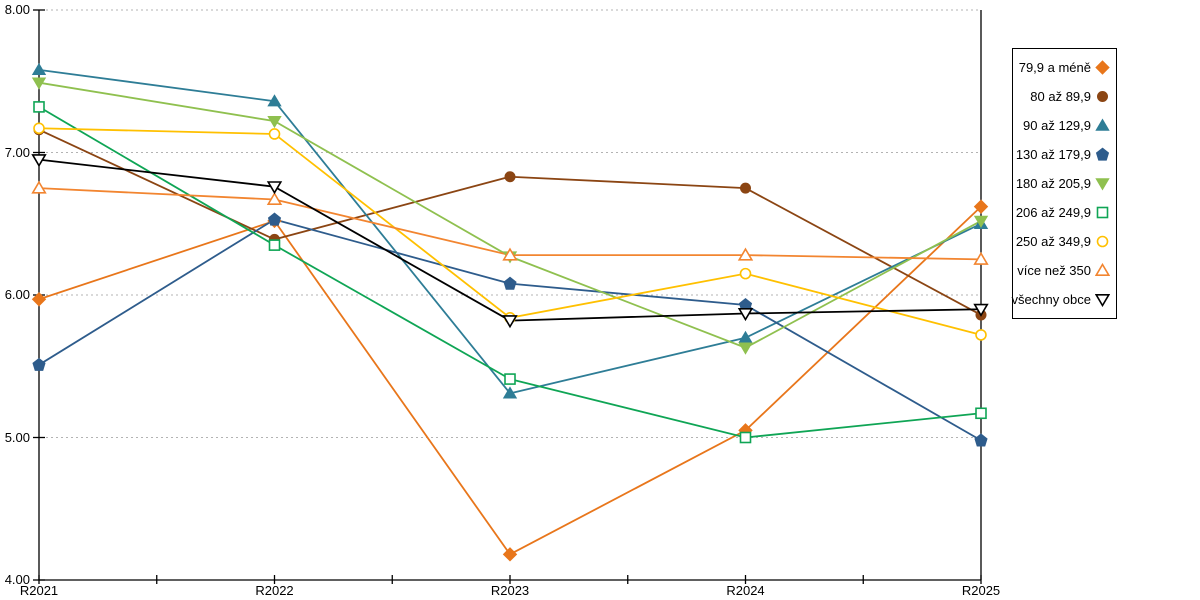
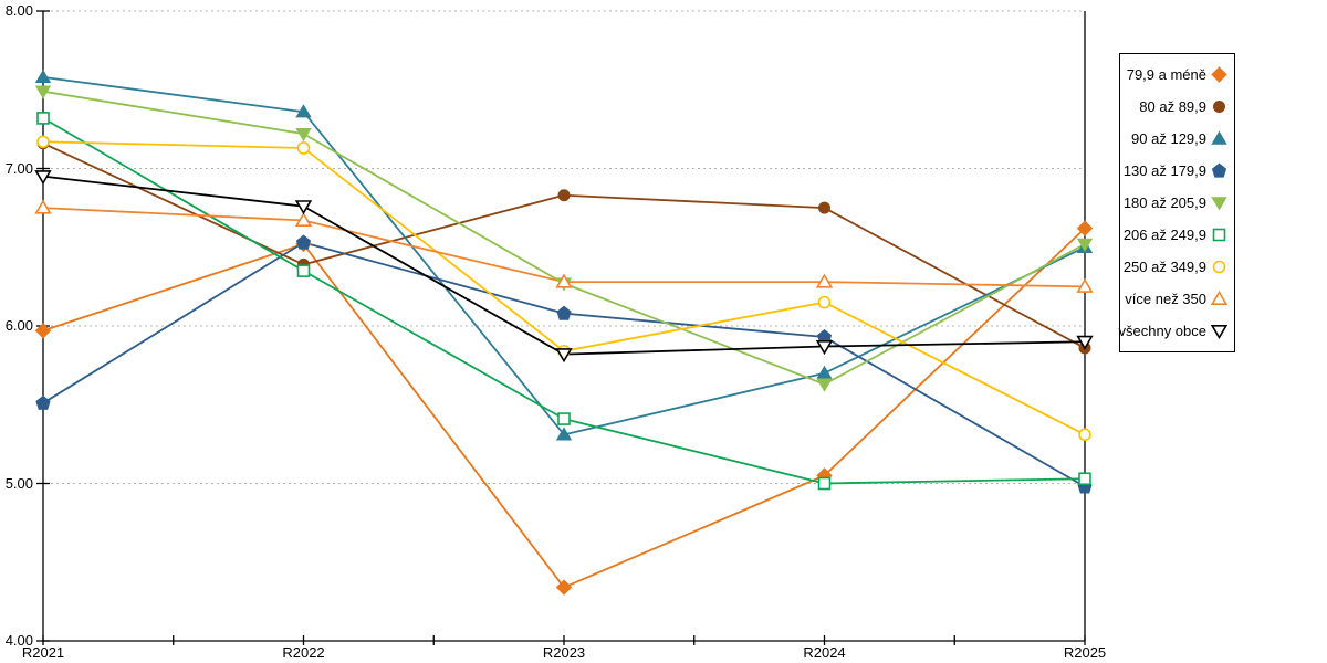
79,9 a méně/R2023: 4.18 -> 4.34
206 až 249,9/R2025: 5.17 -> 5.03
250 až 349,9/R2025: 5.72 -> 5.31
